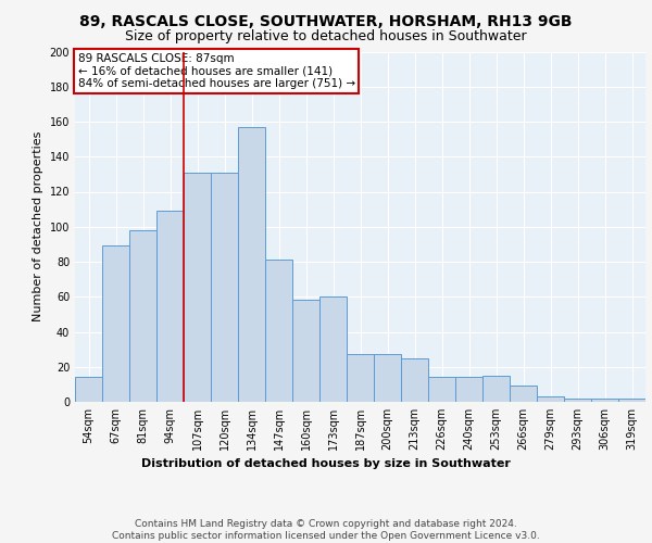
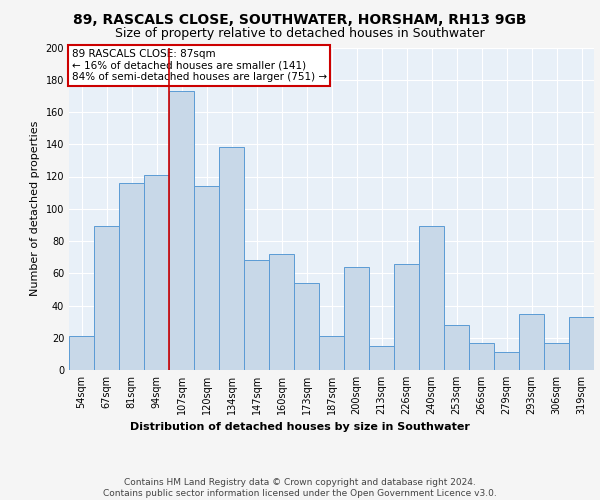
54sqm: 14 -> 21
81sqm: 98 -> 116
94sqm: 109 -> 121
107sqm: 131 -> 173
120sqm: 131 -> 114
134sqm: 157 -> 138
147sqm: 81 -> 68
160sqm: 58 -> 72
173sqm: 60 -> 54
187sqm: 27 -> 21
200sqm: 27 -> 64
213sqm: 25 -> 15
226sqm: 14 -> 66
240sqm: 14 -> 89
253sqm: 15 -> 28
266sqm: 9 -> 17
279sqm: 3 -> 11
293sqm: 2 -> 35
306sqm: 2 -> 17
319sqm: 2 -> 33
